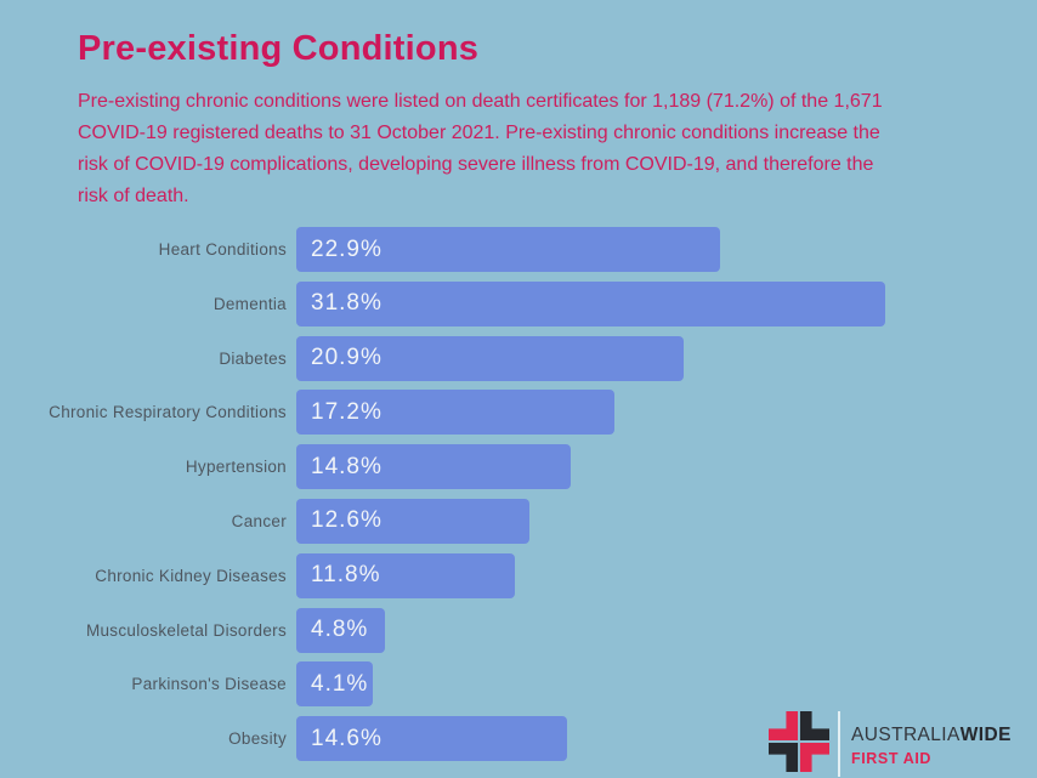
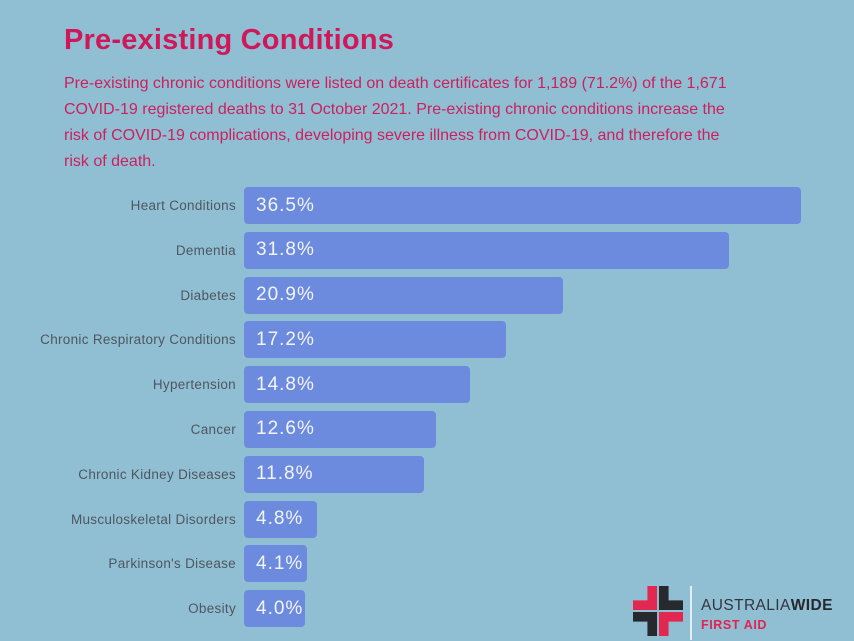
Heart Conditions: 22.9% -> 36.5%
Obesity: 14.6% -> 4.0%
